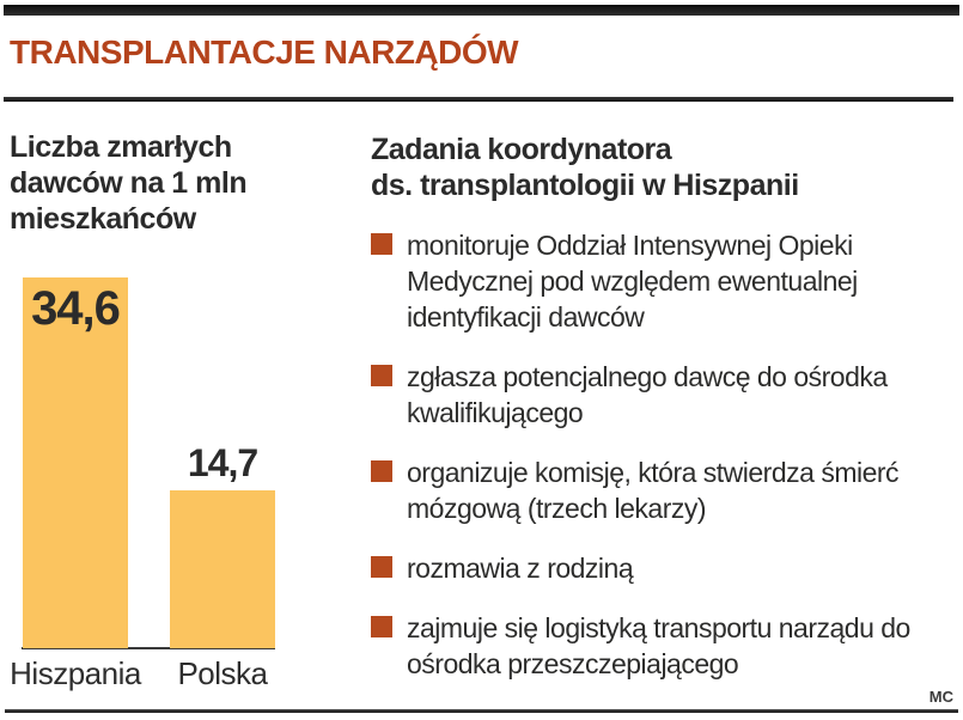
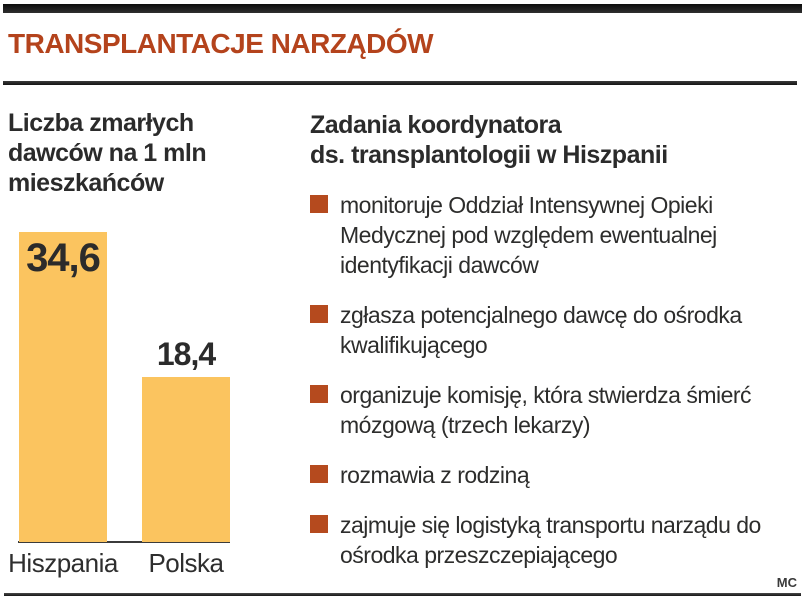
Polska: 14,7 -> 18,4
